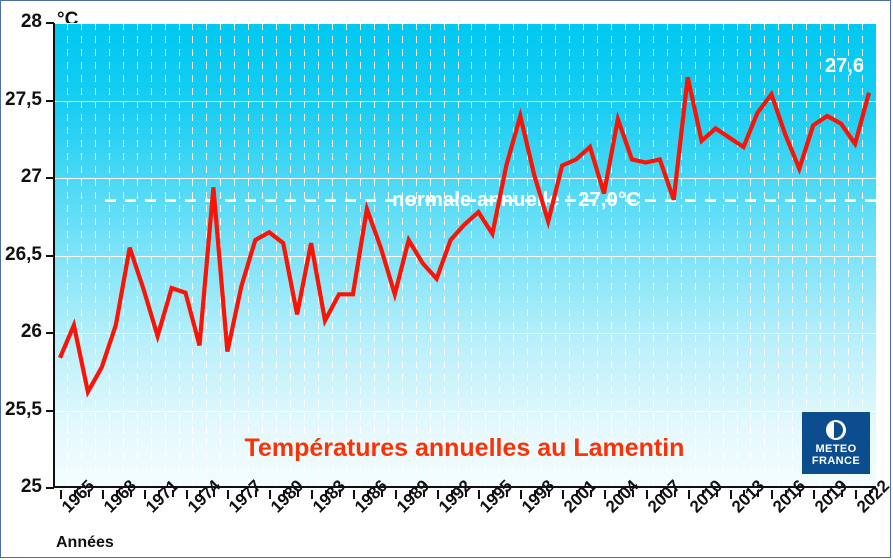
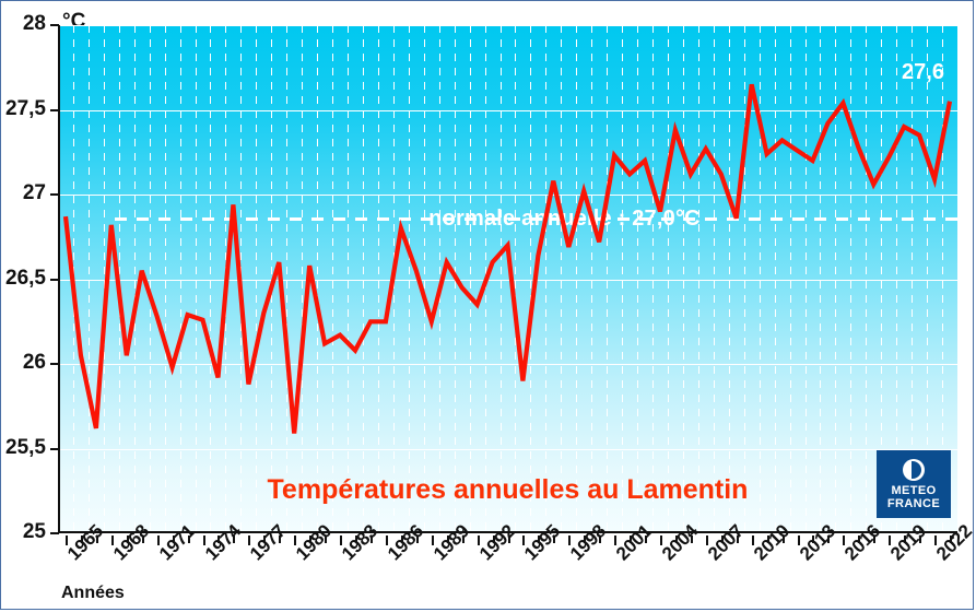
1965: 25.84 -> 26.87
1968: 25.78 -> 26.82
1980: 26.65 -> 25.59
1983: 26.58 -> 26.17
1995: 26.78 -> 25.90
1998: 27.40 -> 26.69
2001: 27.08 -> 27.23
2007: 27.10 -> 27.27
2019: 27.34 -> 27.22
2022: 27.22 -> 27.09
